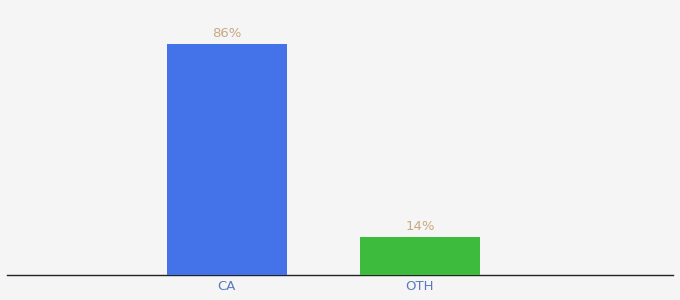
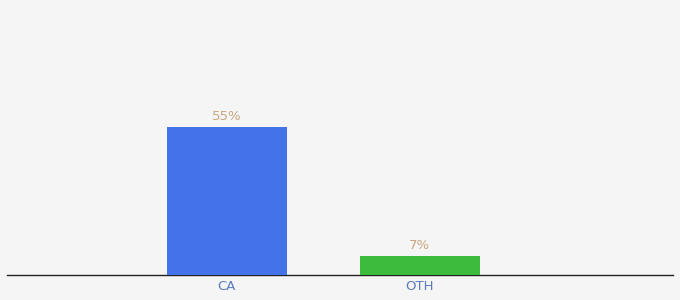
CA: 86% -> 55%
OTH: 14% -> 7%
